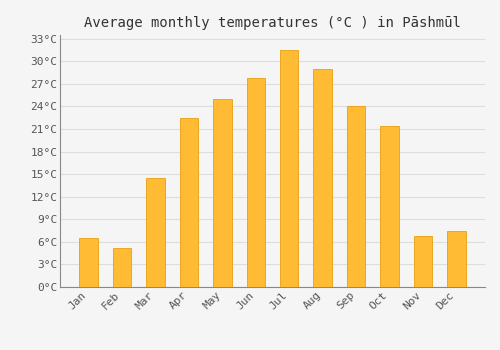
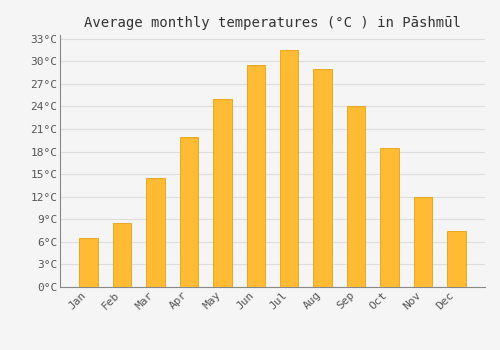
Feb: 5.2°C -> 8.5°C
Apr: 22.4°C -> 20.0°C
Jun: 27.8°C -> 29.5°C
Oct: 21.4°C -> 18.5°C
Nov: 6.8°C -> 12.0°C
